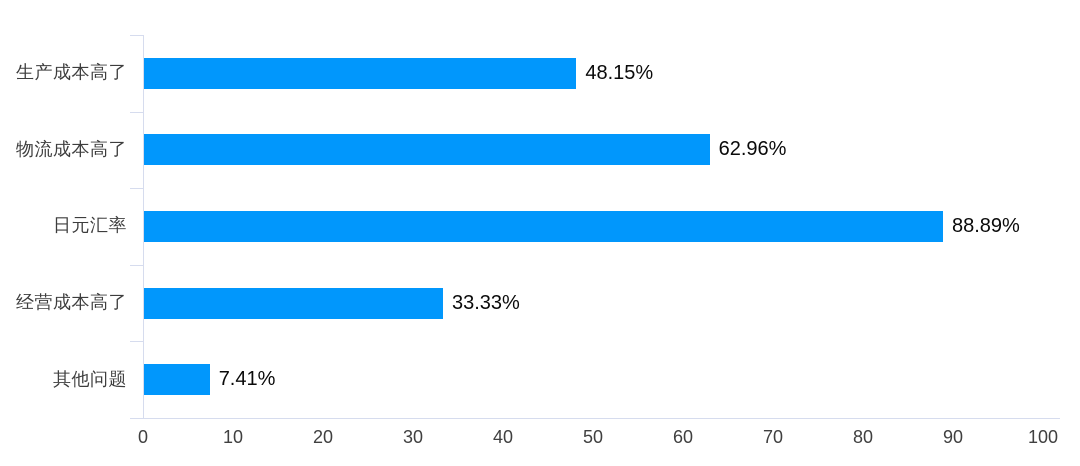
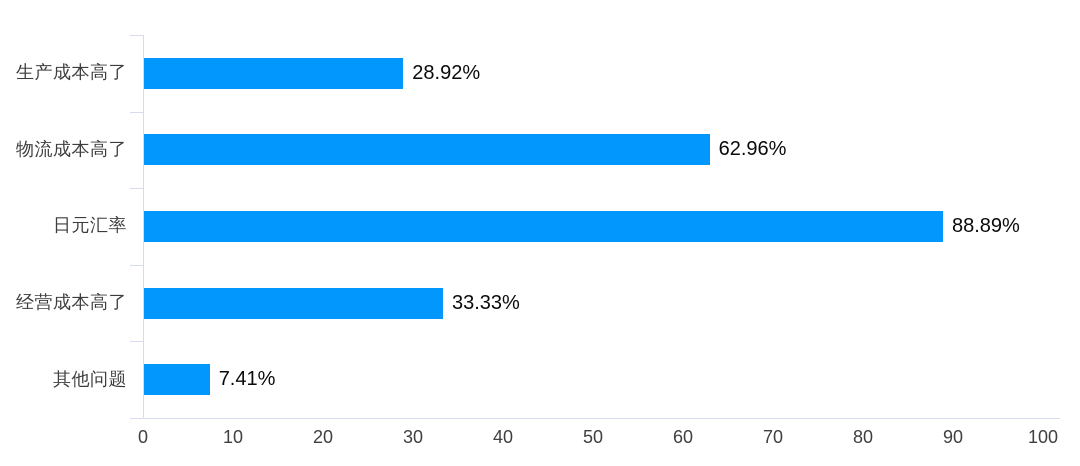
生产成本高了: 48.15% -> 28.92%
